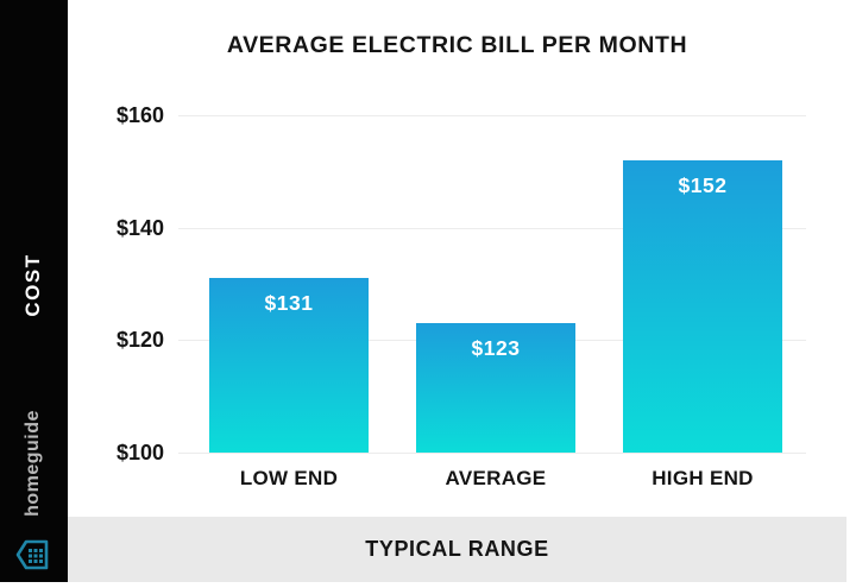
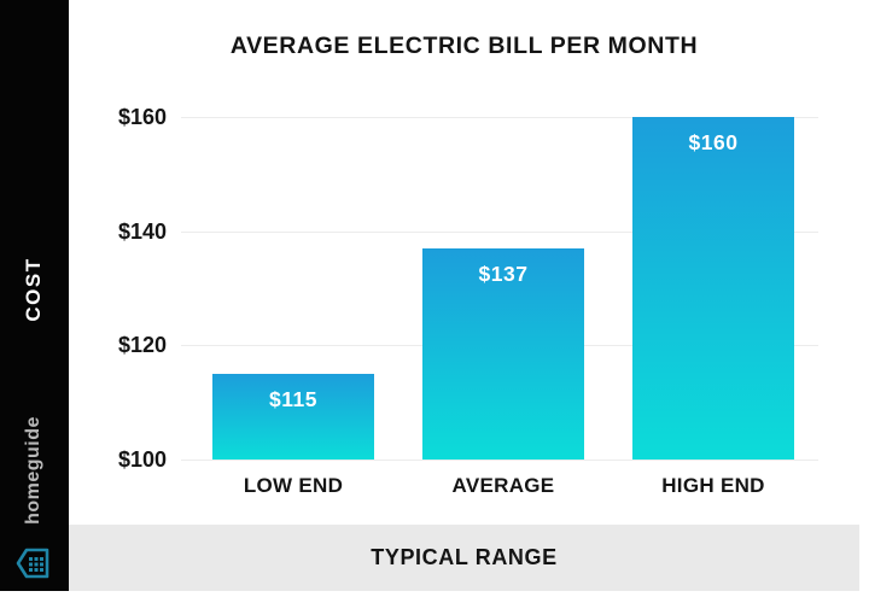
LOW END: $131 -> $115
AVERAGE: $123 -> $137
HIGH END: $152 -> $160
